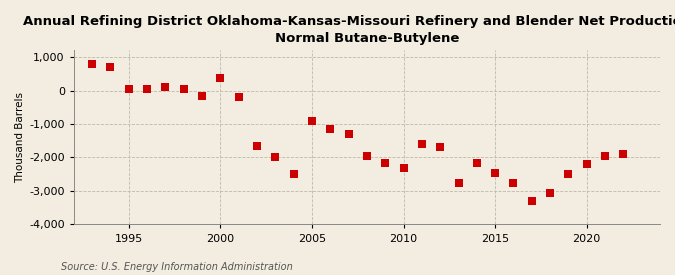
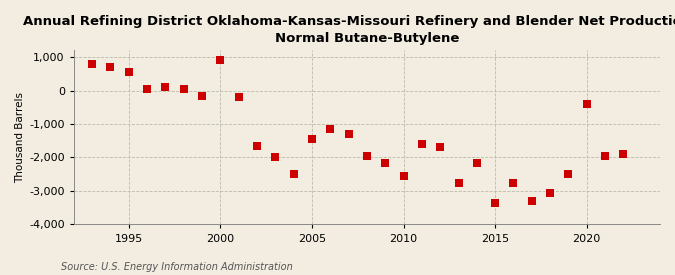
1995: 60 -> 550
2000: 380 -> 900
2005: -900 -> -1,450
2010: -2,300 -> -2,550
2015: -2,450 -> -3,350
2020: -2,200 -> -400
